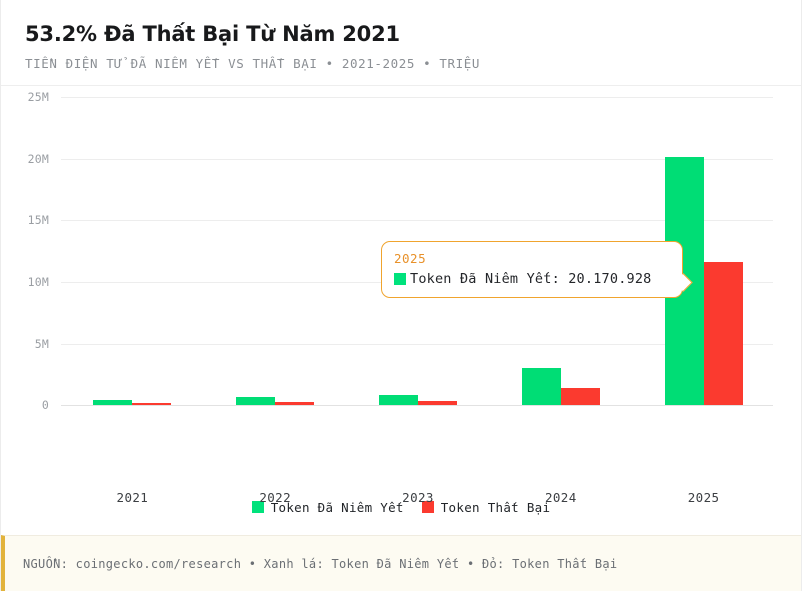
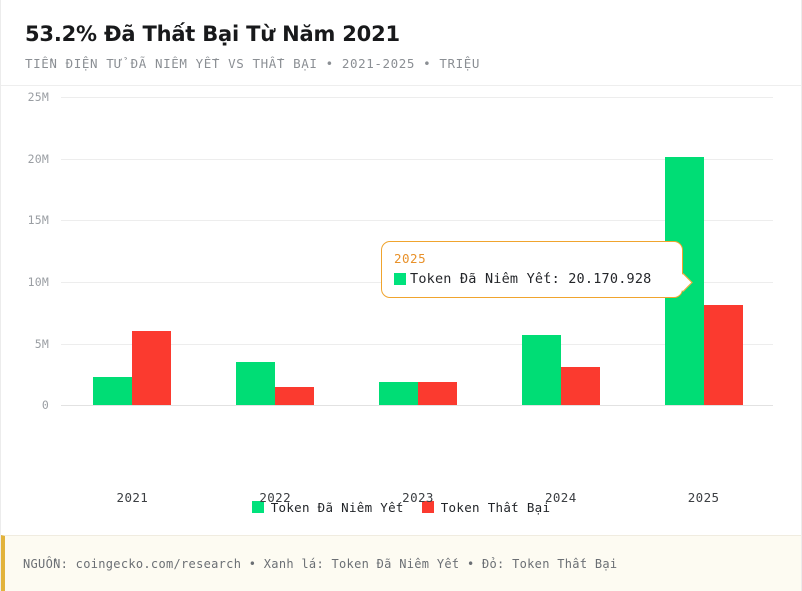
Token Đã Niêm Yết/2021: 0.4M -> 2.3M
Token Thất Bại/2021: 0.2M -> 6.0M
Token Đã Niêm Yết/2022: 0.6M -> 3.5M
Token Thất Bại/2022: 0.2M -> 1.5M
Token Đã Niêm Yết/2023: 0.8M -> 1.9M
Token Thất Bại/2023: 0.3M -> 1.9M
Token Đã Niêm Yết/2024: 3.0M -> 5.7M
Token Thất Bại/2024: 1.4M -> 3.1M
Token Thất Bại/2025: 11.6M -> 8.1M
